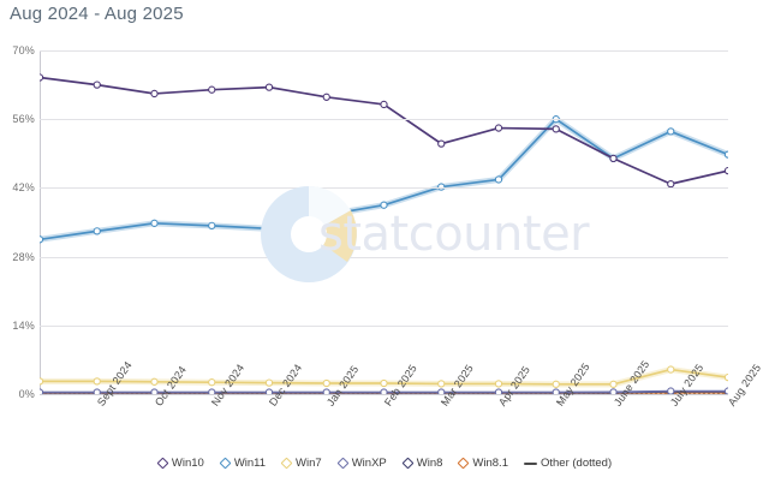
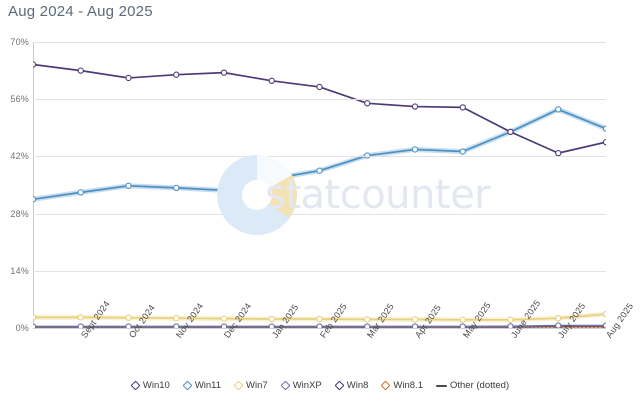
Win10/Mar 2025: 51% -> 55%
Win11/May 2025: 56% -> 43%
Win7/July 2025: 5% -> 2%
